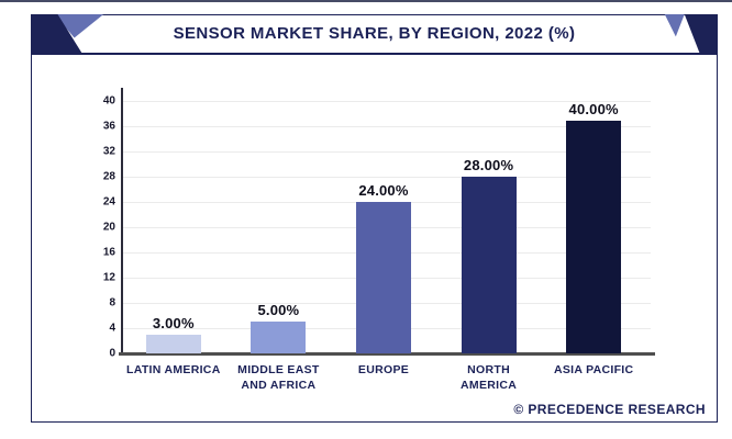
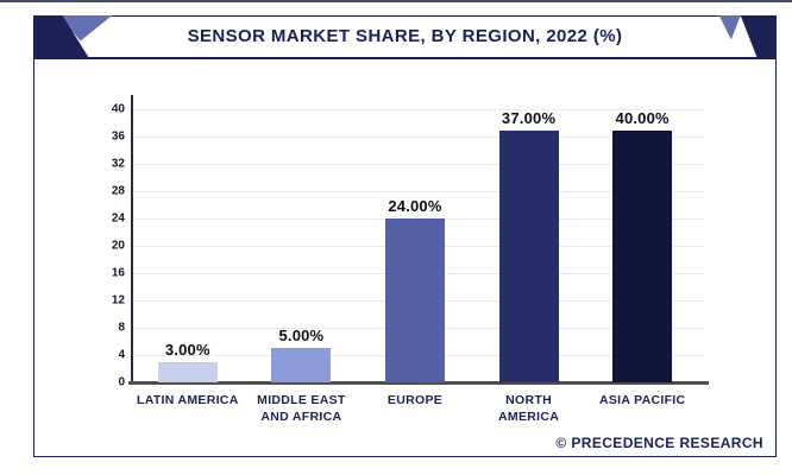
NORTH AMERICA: 28.00% -> 37.00%
